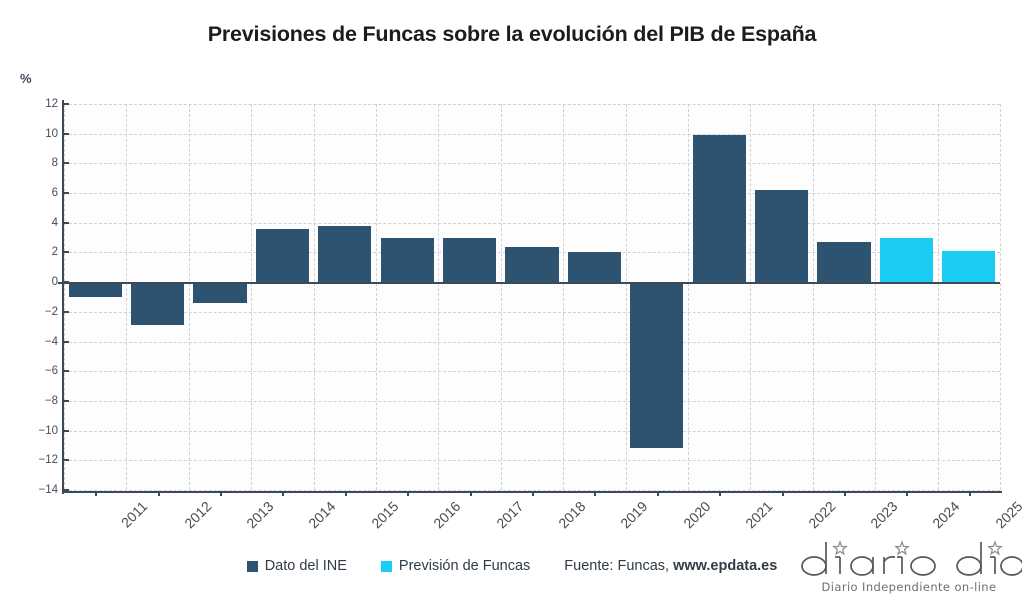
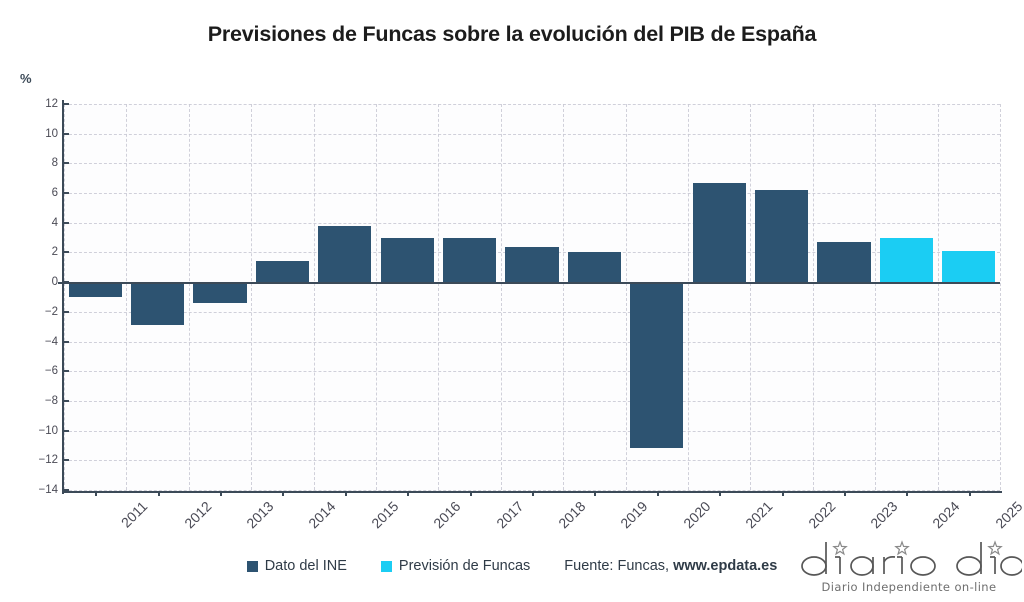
Dato del INE/2014: 3.6 -> 1.4
Dato del INE/2021: 9.9 -> 6.7
